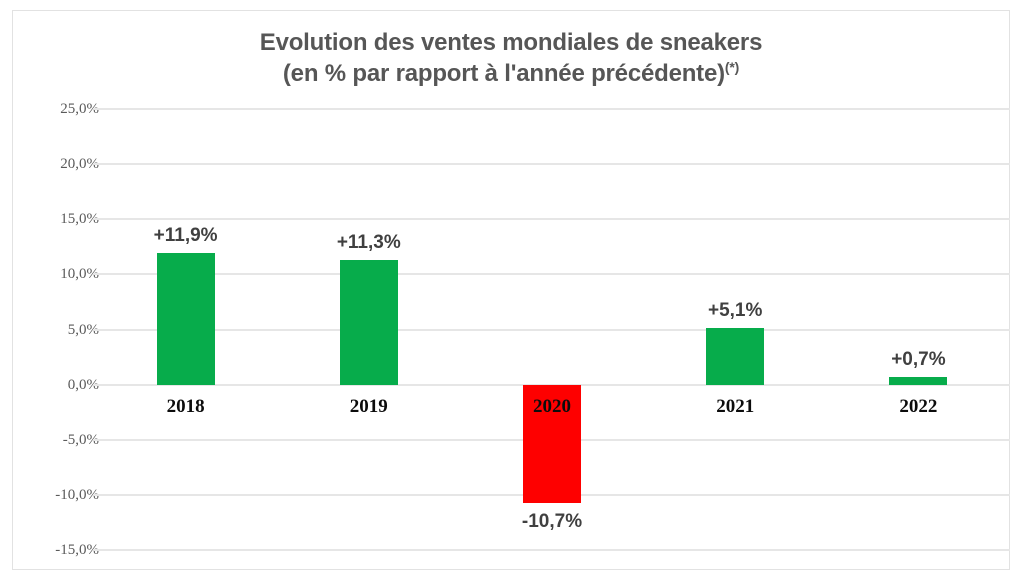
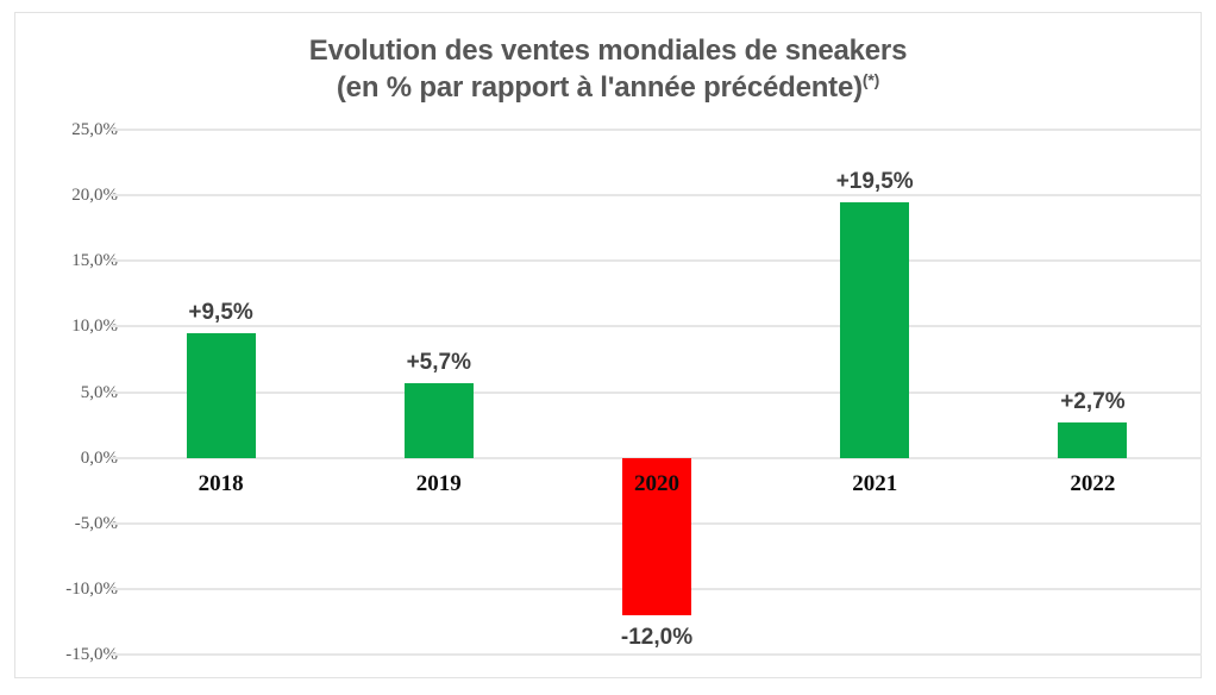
2018: +11,9% -> +9,5%
2019: +11,3% -> +5,7%
2020: -10,7% -> -12,0%
2021: +5,1% -> +19,5%
2022: +0,7% -> +2,7%
